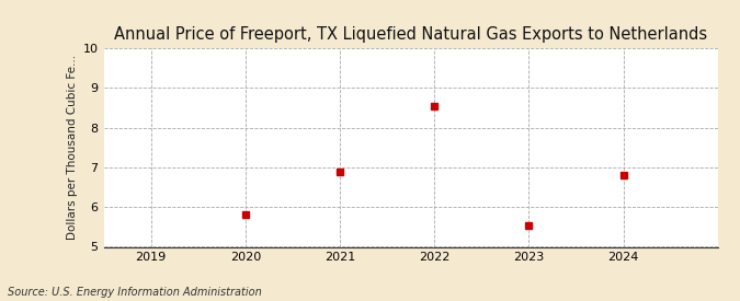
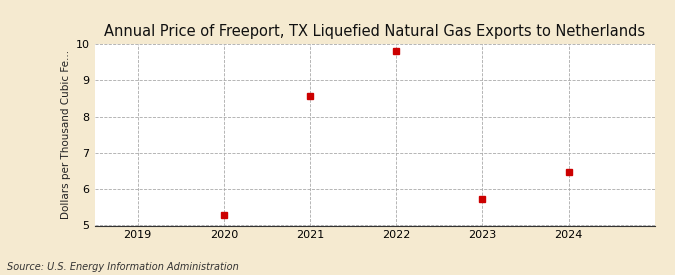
2020: 5.80 -> 5.30
2021: 6.90 -> 8.57
2022: 8.55 -> 9.82
2023: 5.55 -> 5.73
2024: 6.80 -> 6.48
